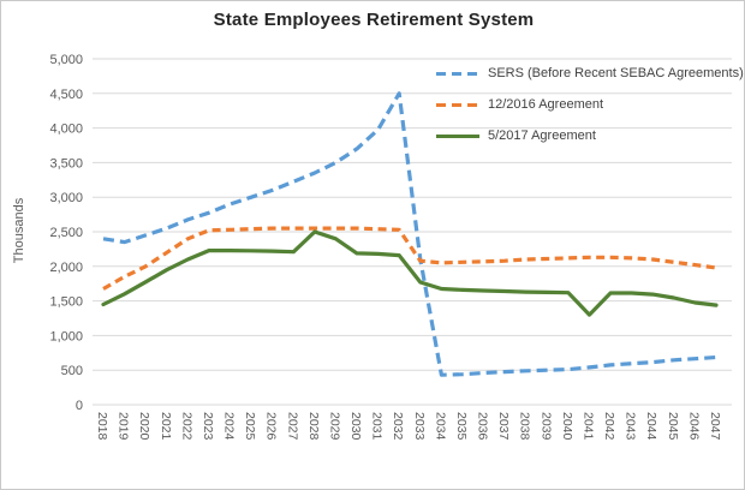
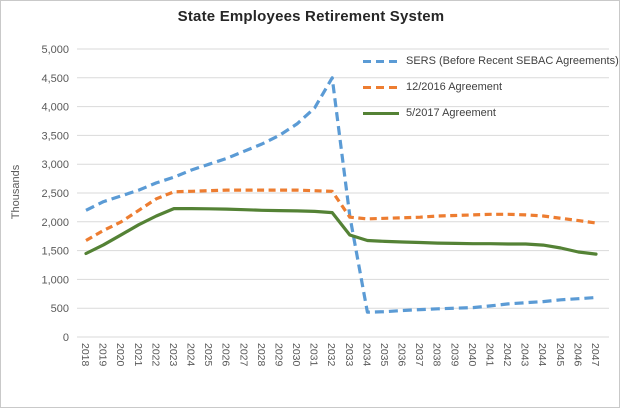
SERS (Before Recent SEBAC Agreements)/2018: 2400 -> 2200
5/2017 Agreement/2028: 2500 -> 2200
5/2017 Agreement/2029: 2400 -> 2200
5/2017 Agreement/2041: 1300 -> 1600
